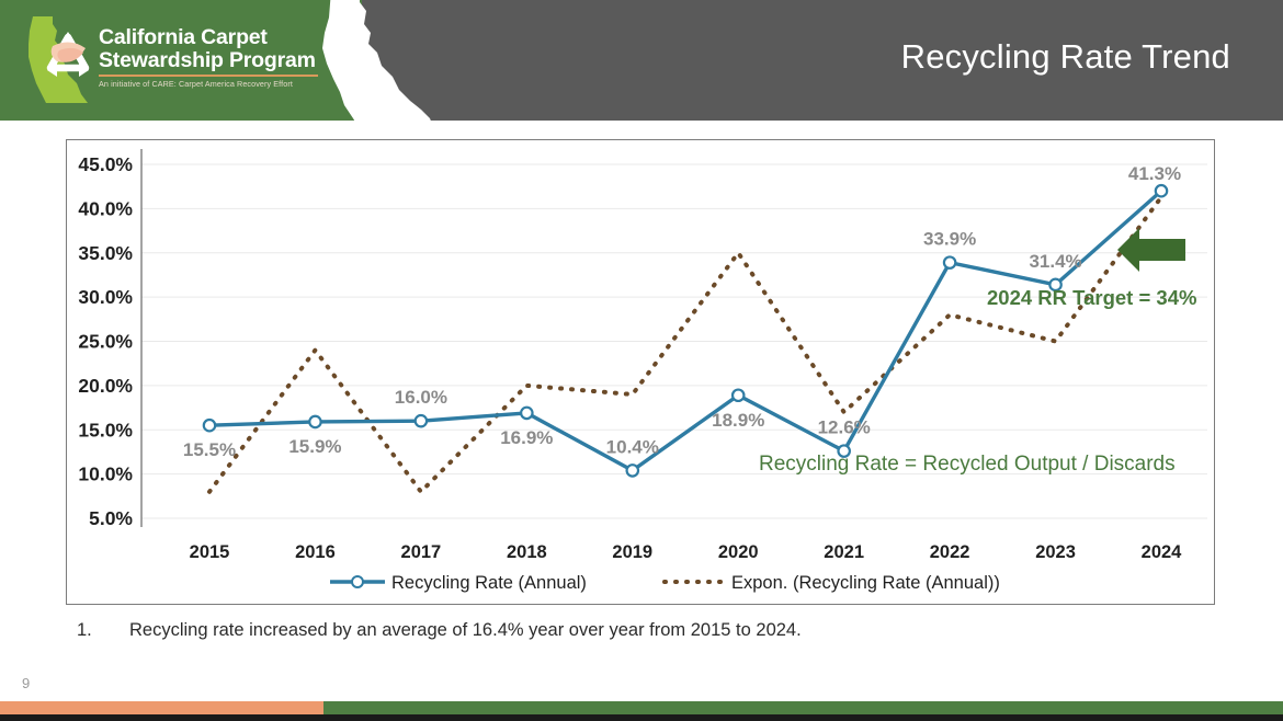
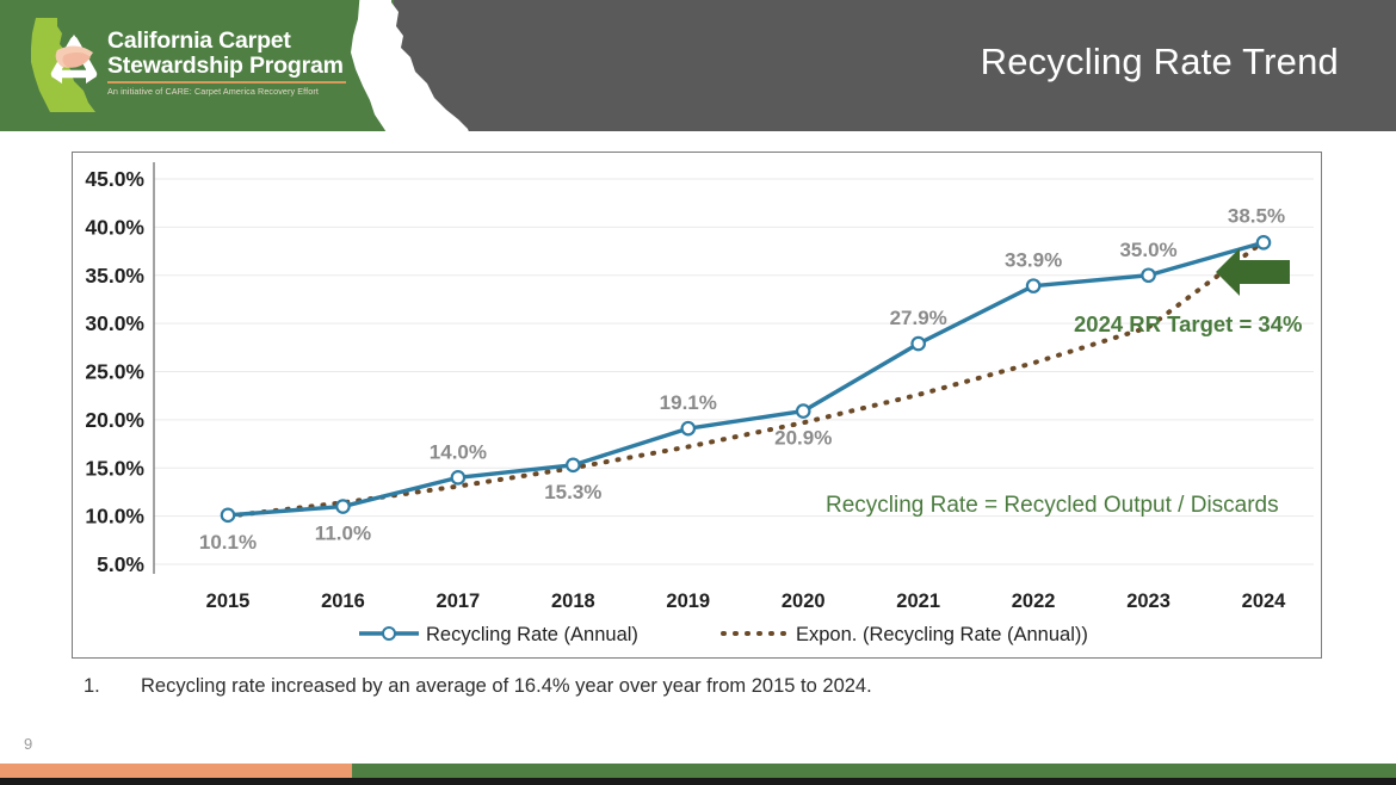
Recycling Rate (Annual)/2015: 15.5% -> 10.1%
Expon. (Recycling Rate (Annual))/2015: 8% -> 10%
Recycling Rate (Annual)/2016: 15.9% -> 11.0%
Expon. (Recycling Rate (Annual))/2016: 24% -> 11%
Recycling Rate (Annual)/2017: 16.0% -> 14.0%
Expon. (Recycling Rate (Annual))/2017: 8% -> 13%
Recycling Rate (Annual)/2018: 16.9% -> 15.3%
Expon. (Recycling Rate (Annual))/2018: 20% -> 15%
Recycling Rate (Annual)/2019: 10.4% -> 19.1%
Expon. (Recycling Rate (Annual))/2019: 19% -> 17%
Recycling Rate (Annual)/2020: 18.9% -> 20.9%
Expon. (Recycling Rate (Annual))/2020: 35% -> 20%
Recycling Rate (Annual)/2021: 12.6% -> 27.9%
Expon. (Recycling Rate (Annual))/2021: 17% -> 23%
Expon. (Recycling Rate (Annual))/2022: 28% -> 26%
Recycling Rate (Annual)/2023: 31.4% -> 35.0%
Expon. (Recycling Rate (Annual))/2023: 25% -> 30%
Recycling Rate (Annual)/2024: 42% -> 38%
Expon. (Recycling Rate (Annual))/2024: 41.3% -> 38.5%
